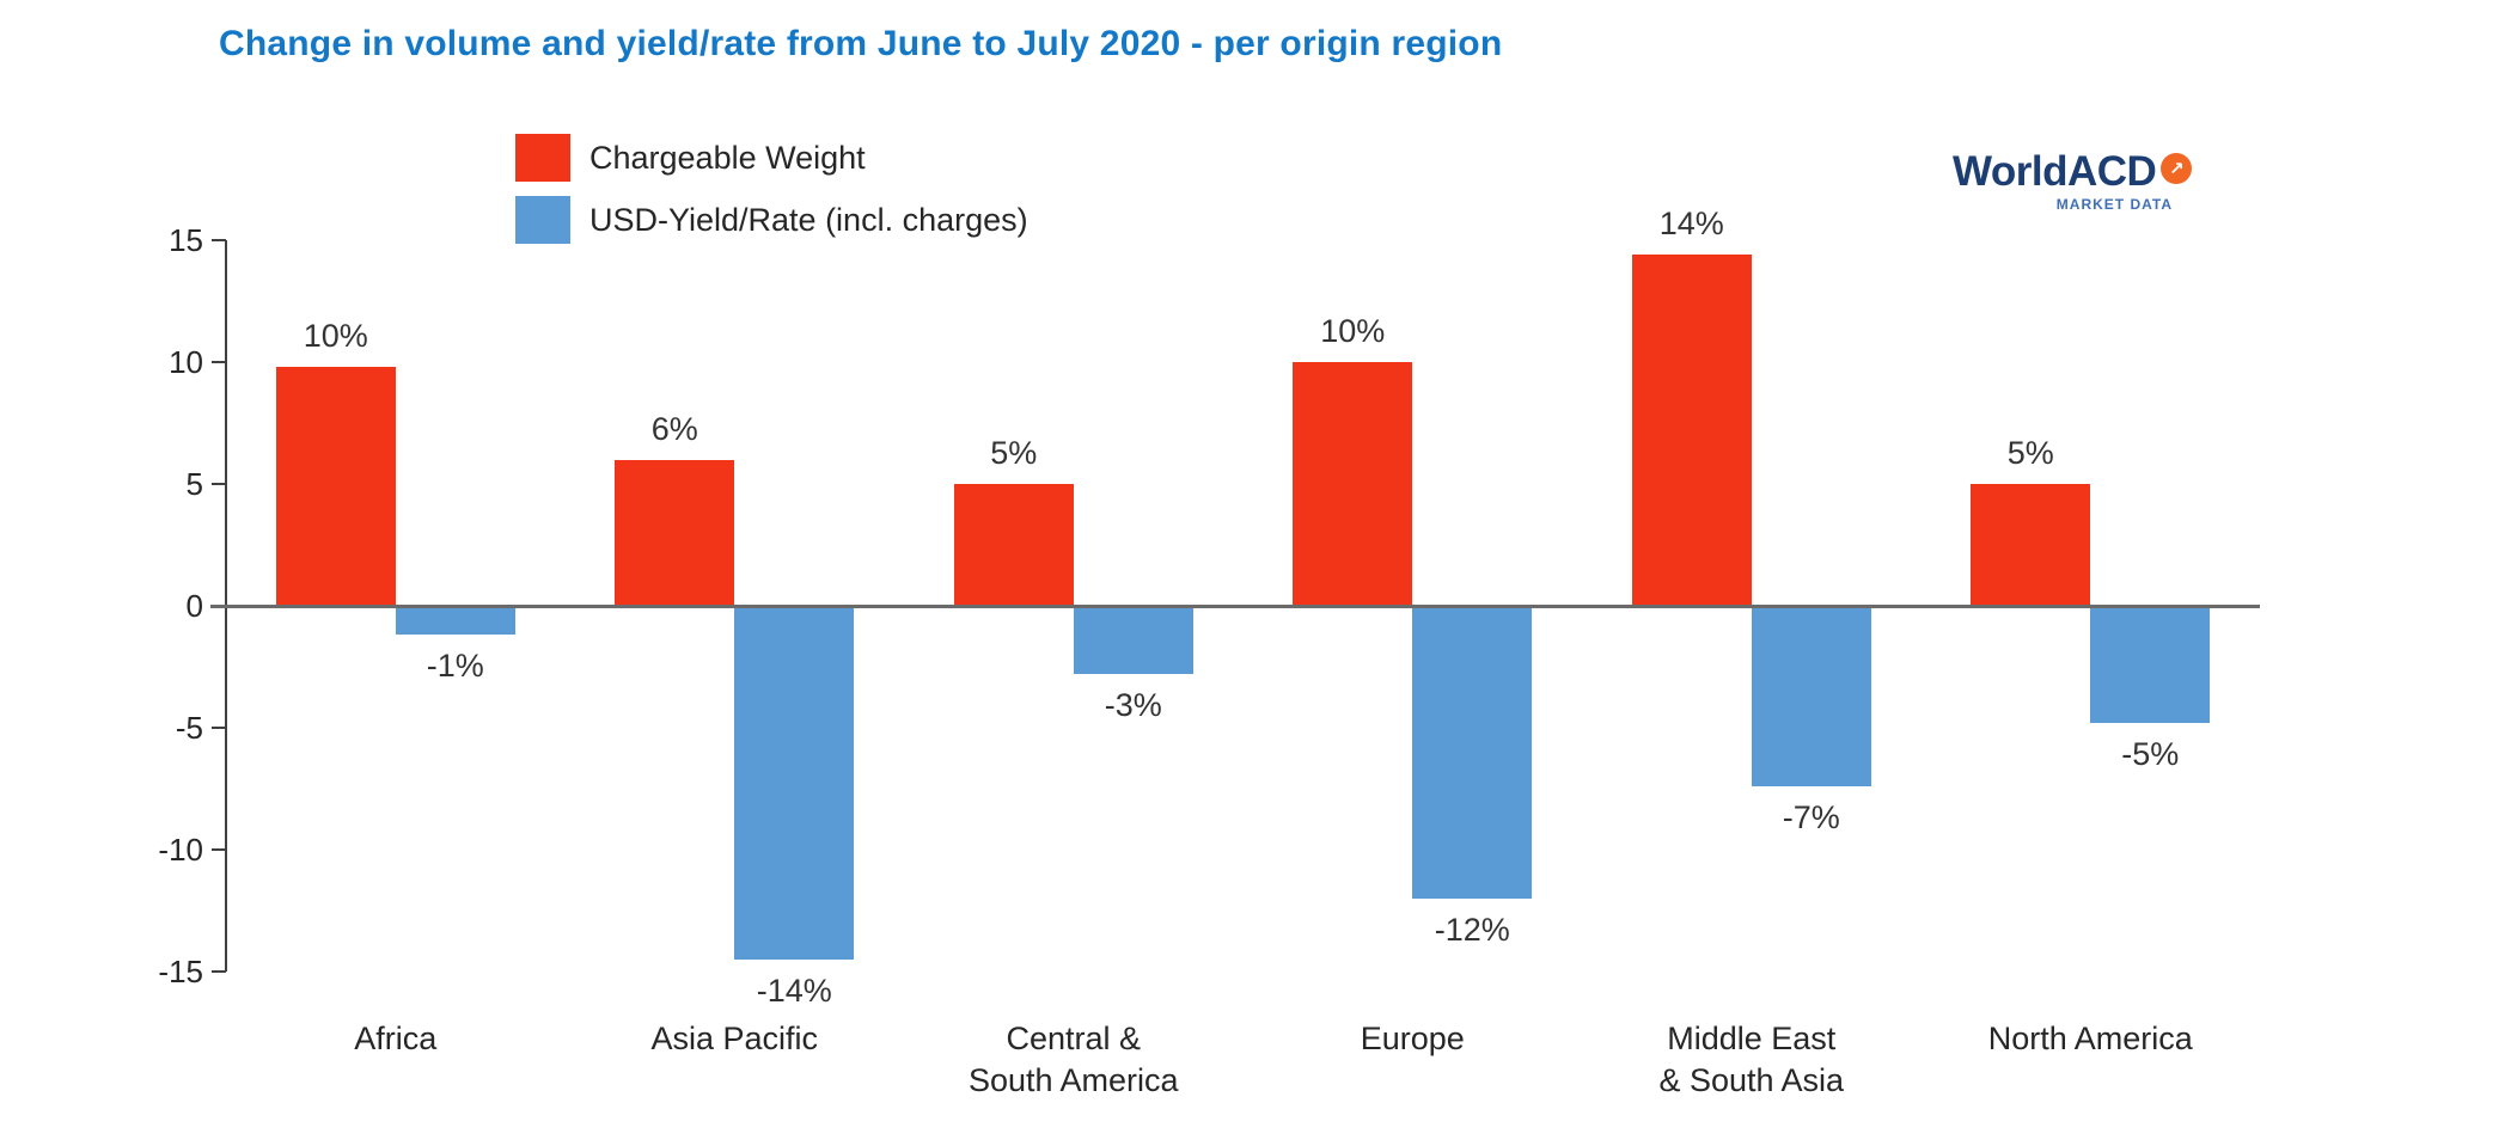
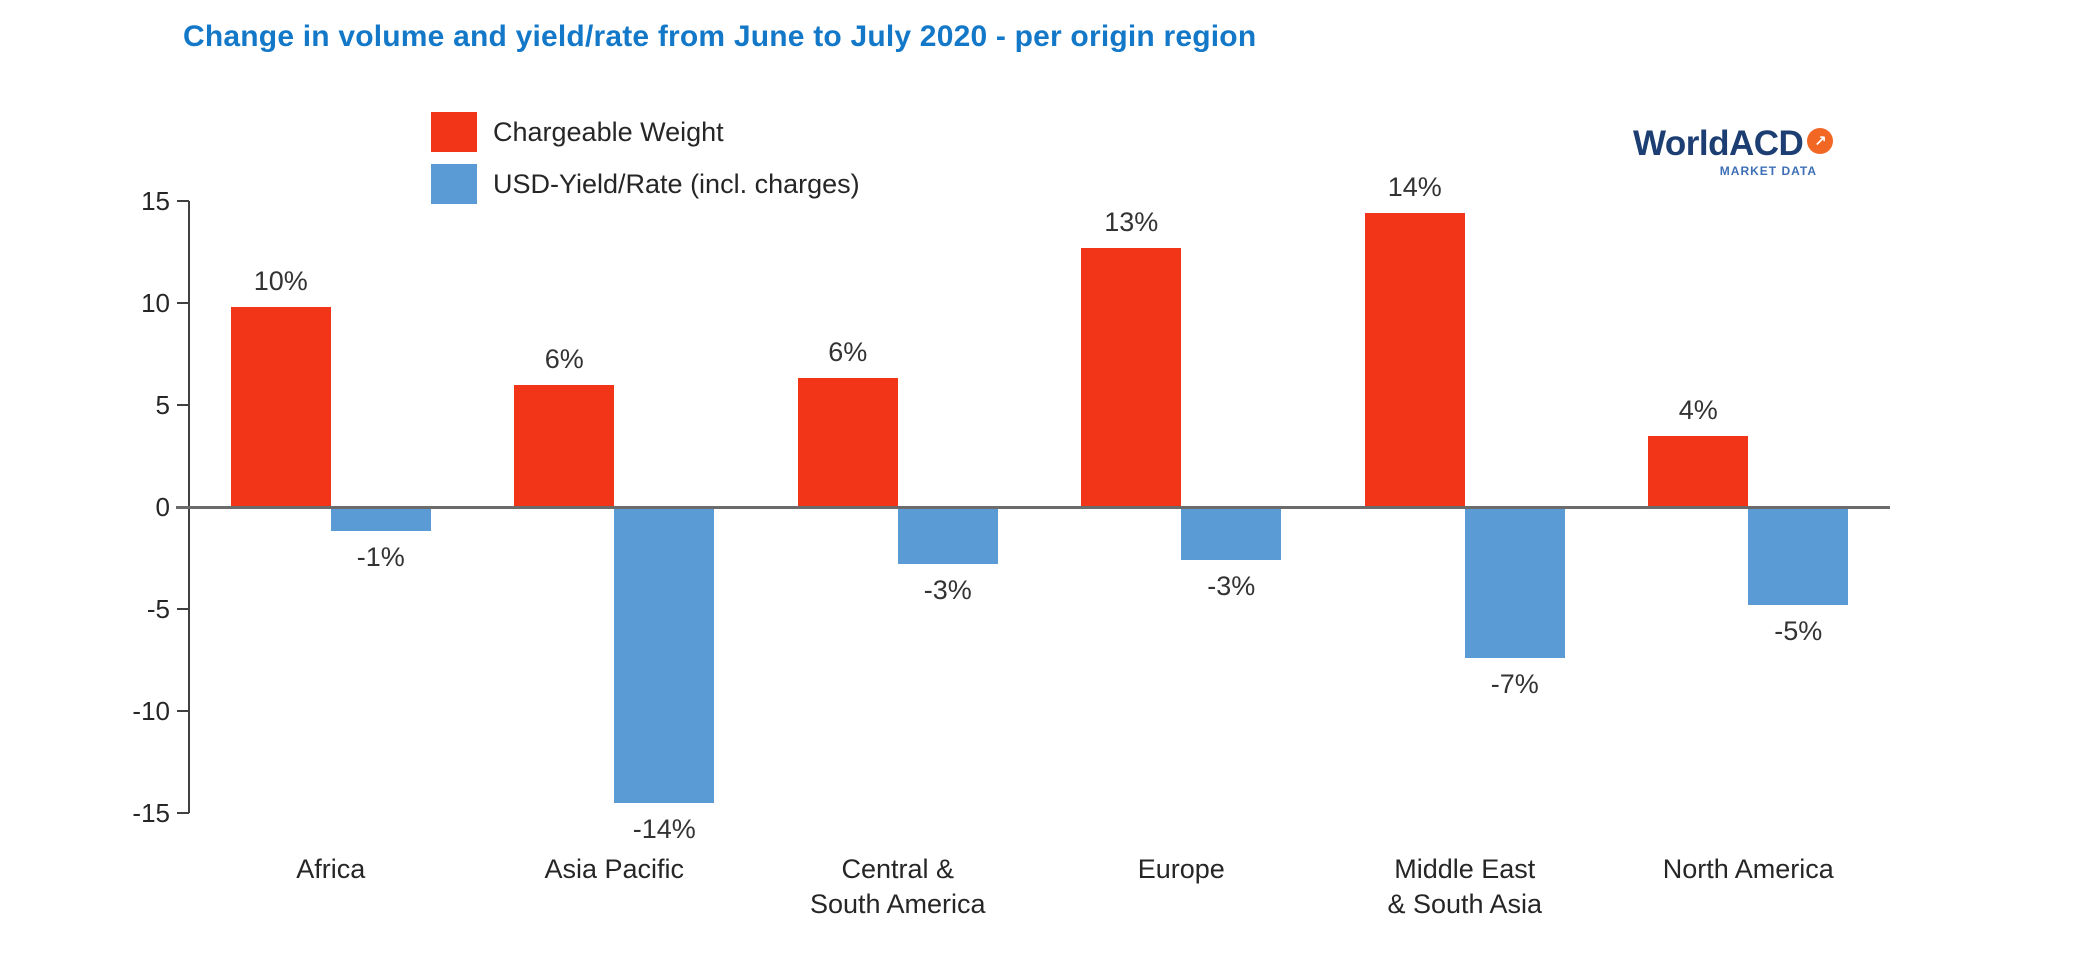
Chargeable Weight/Central & South America: 5% -> 6%
Chargeable Weight/Europe: 10% -> 13%
USD-Yield/Rate (incl. charges)/Europe: -12% -> -3%
Chargeable Weight/North America: 5% -> 4%
